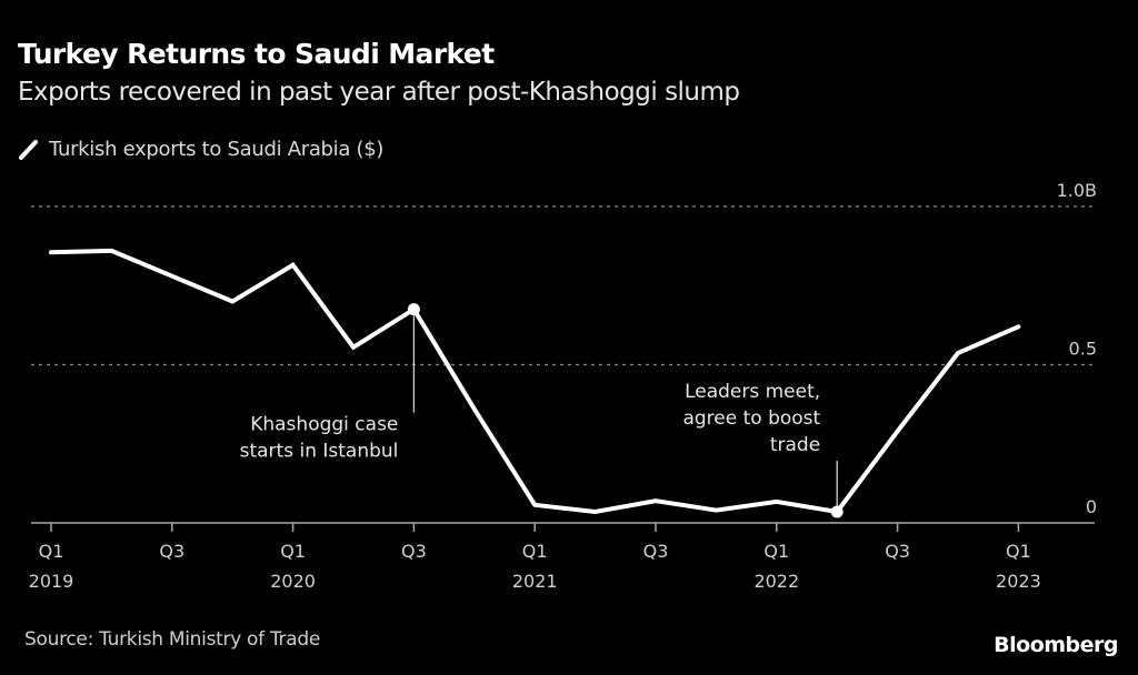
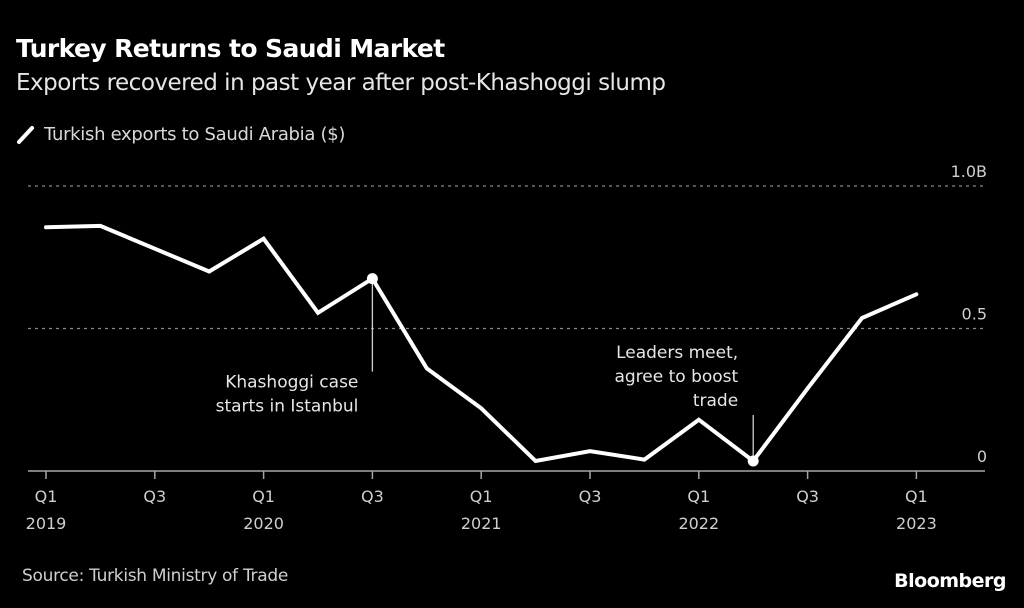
Q1 2021: 0.06B -> 0.22B
Q1 2022: 0.07B -> 0.18B
